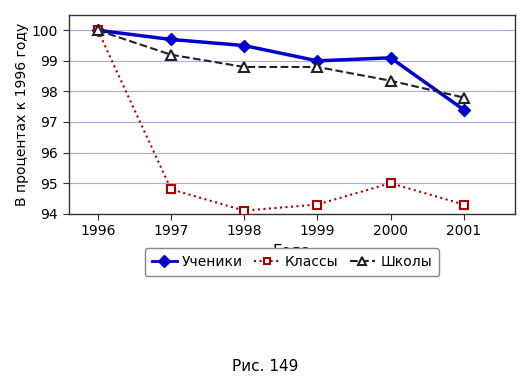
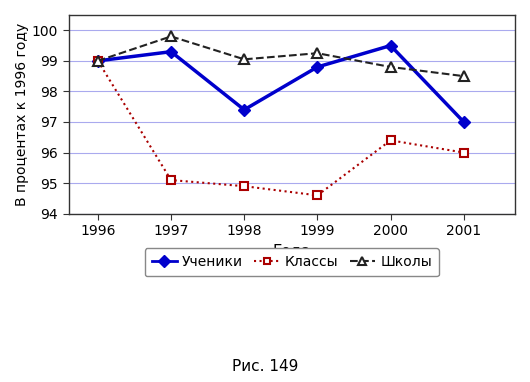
Ученики/1996: 100.0 -> 99.0
Классы/1996: 100.0 -> 99.0
Школы/1996: 100.00 -> 99.00
Ученики/1997: 99.7 -> 99.3
Классы/1997: 94.8 -> 95.1
Школы/1997: 99.20 -> 99.80
Ученики/1998: 99.5 -> 97.4
Классы/1998: 94.1 -> 94.9
Школы/1998: 98.80 -> 99.05
Ученики/1999: 99.0 -> 98.8
Классы/1999: 94.3 -> 94.6
Школы/1999: 98.80 -> 99.25
Ученики/2000: 99.1 -> 99.5
Классы/2000: 95.0 -> 96.4
Школы/2000: 98.35 -> 98.80
Ученики/2001: 97.4 -> 97.0
Классы/2001: 94.3 -> 96.0
Школы/2001: 97.80 -> 98.50
